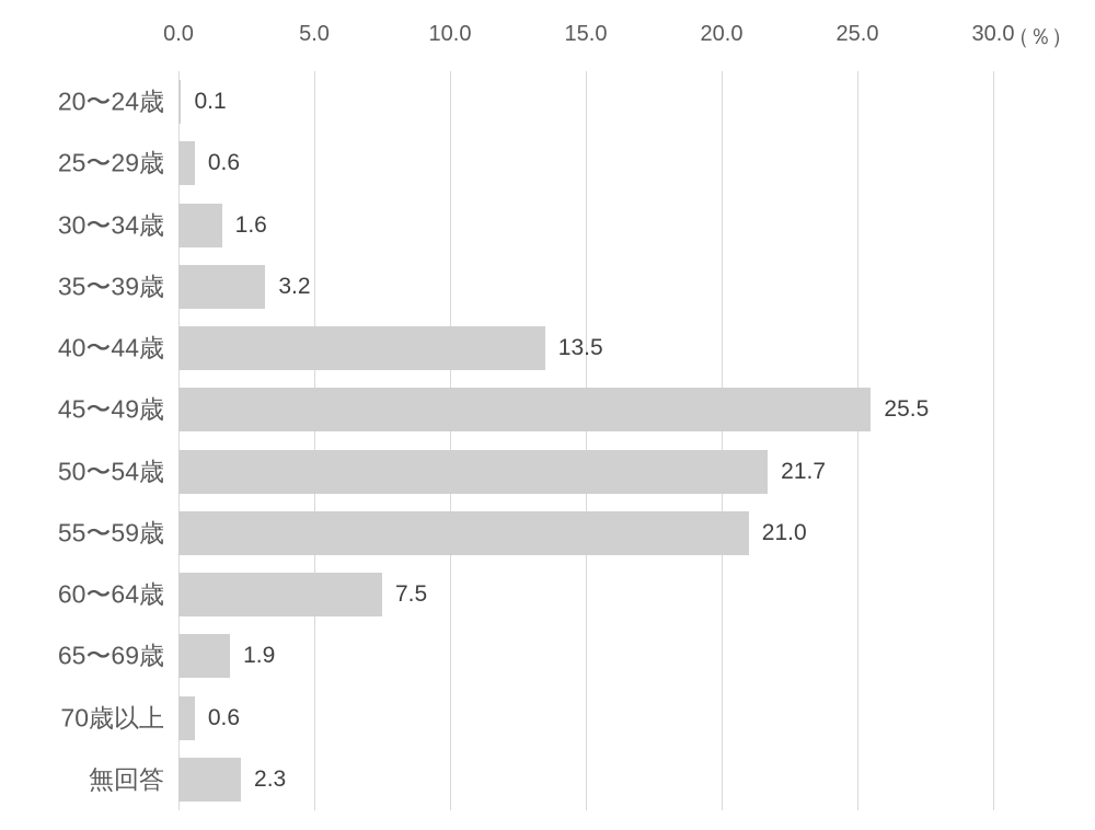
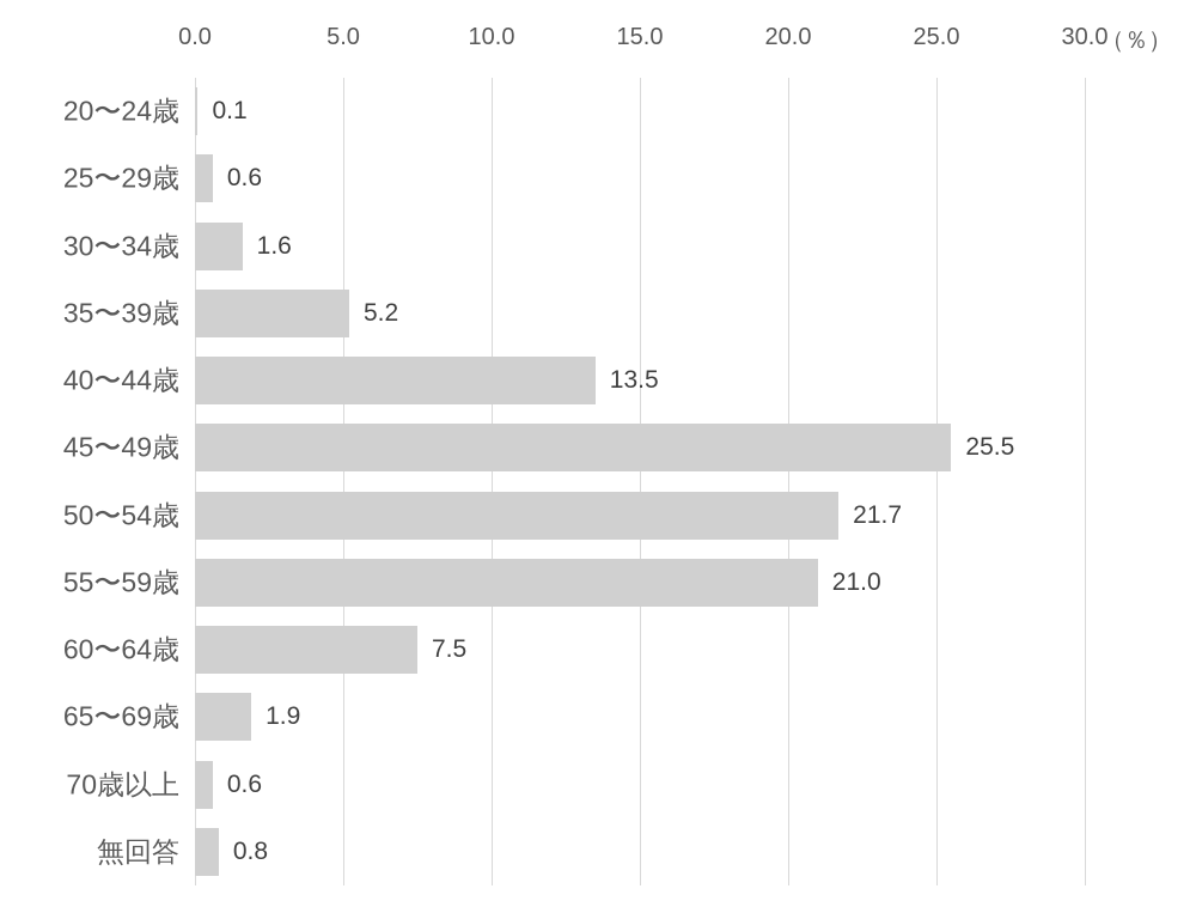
35〜39歳: 3.2 -> 5.2
無回答: 2.3 -> 0.8
